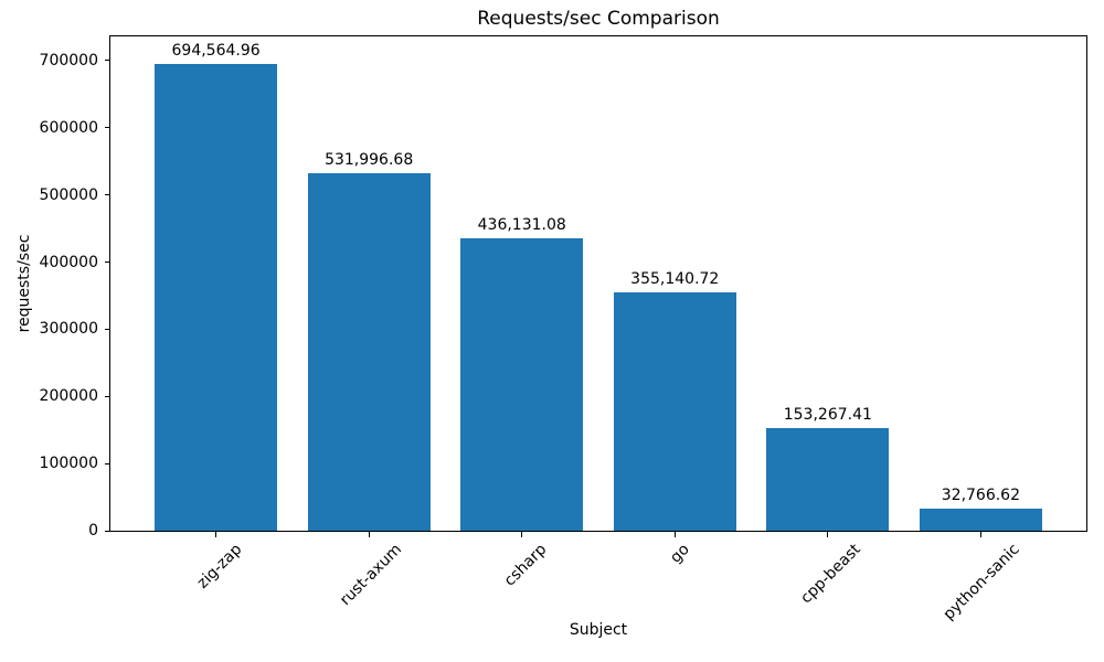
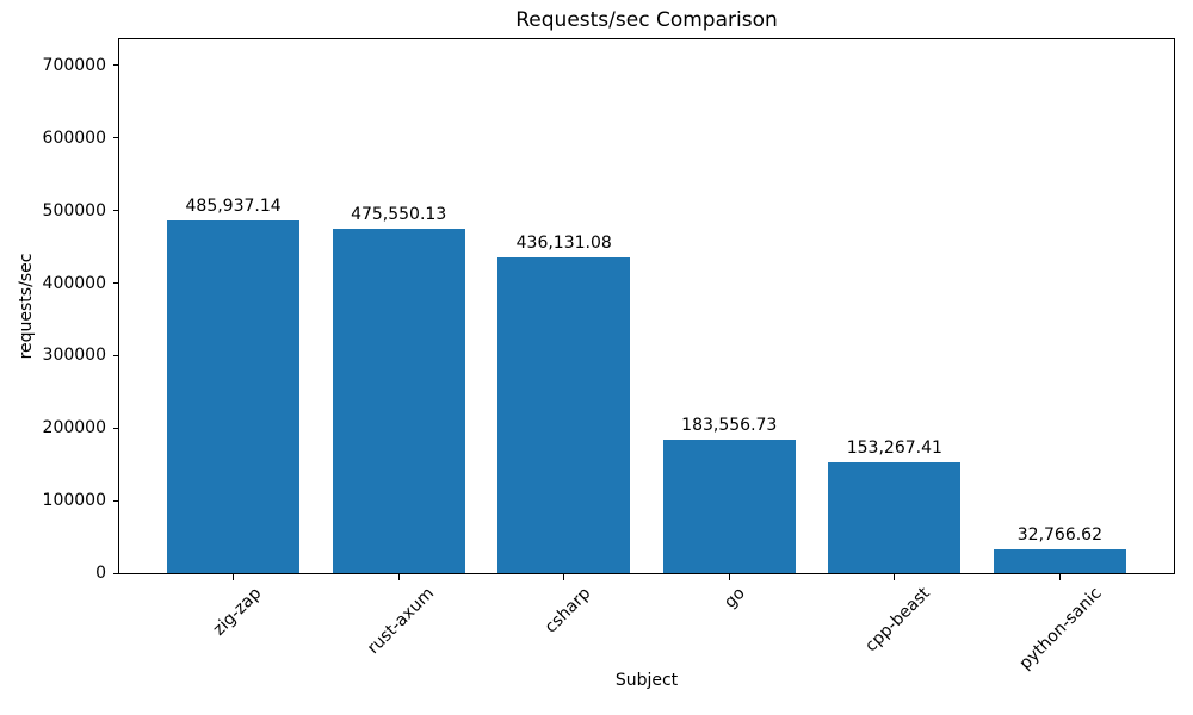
zig-zap: 694,564.96 -> 485,937.14
rust-axum: 531,996.68 -> 475,550.13
go: 355,140.72 -> 183,556.73
